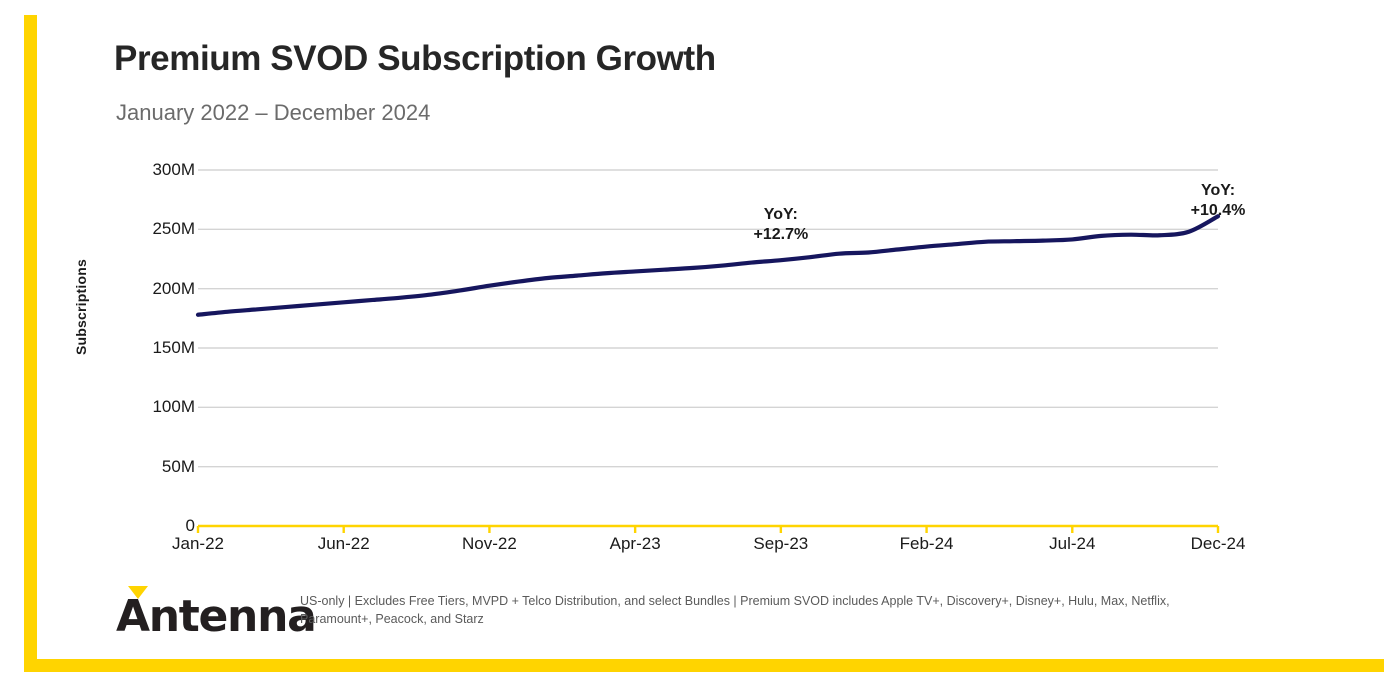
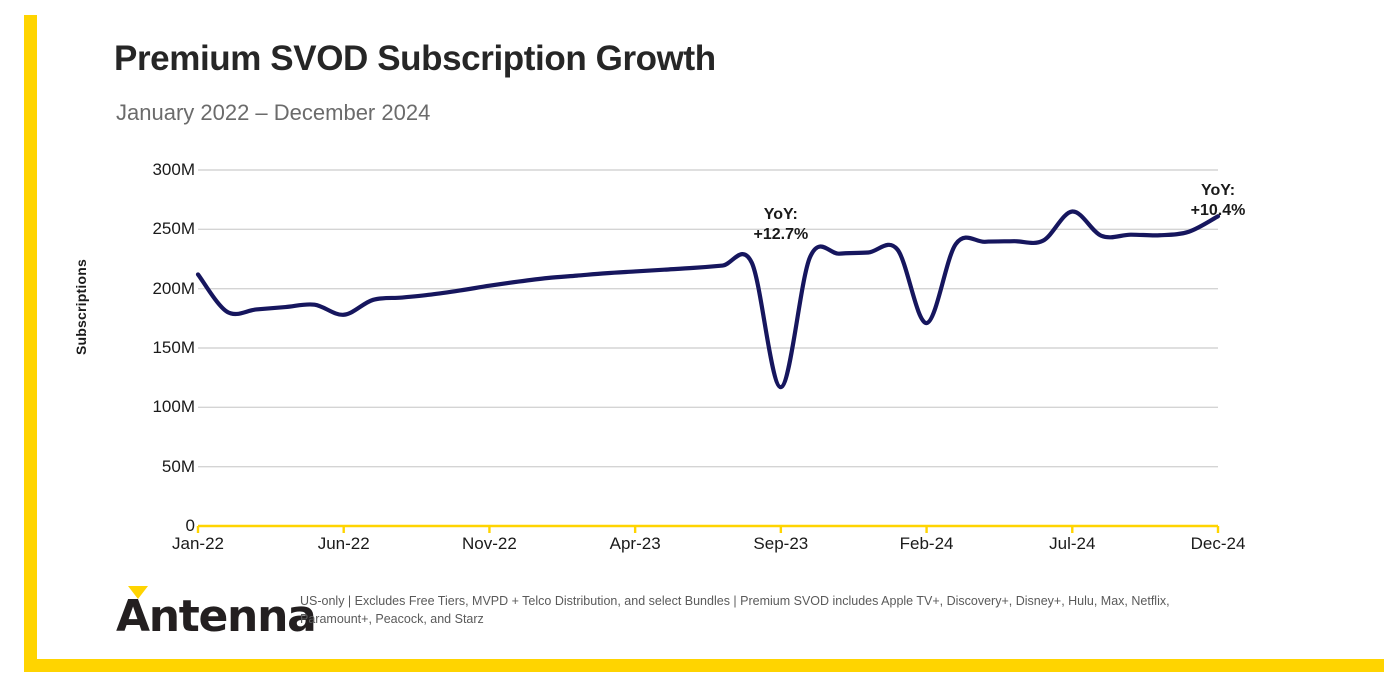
Jan-22: 178M -> 212M
Jun-22: 188M -> 178M
Sep-23: 224M -> 117M
Feb-24: 236M -> 171M
Jul-24: 242M -> 265M
